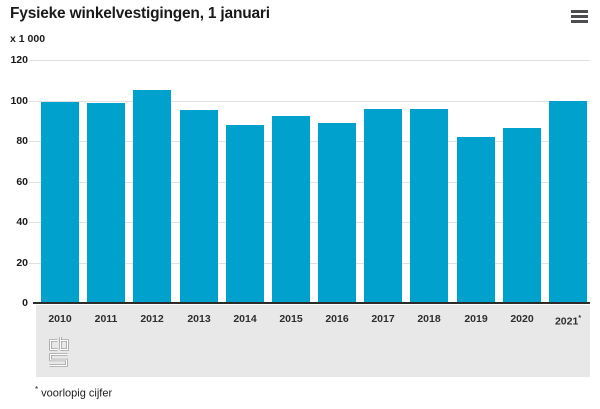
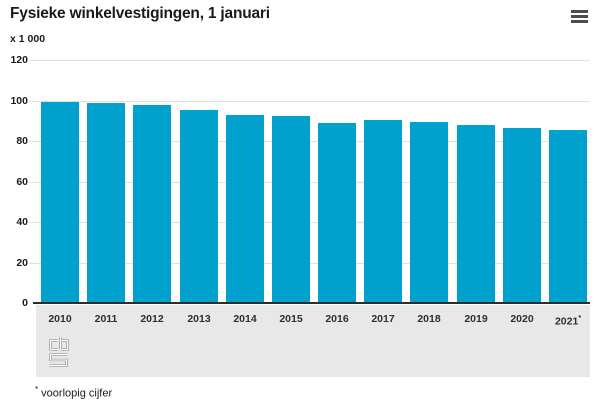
2012: 105 -> 98
2014: 88 -> 93
2017: 96 -> 90
2018: 96 -> 89
2019: 82 -> 88
2021*: 100 -> 85
